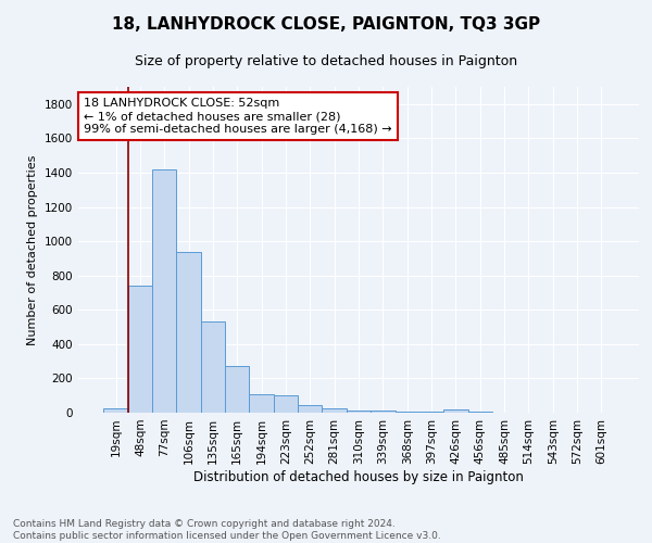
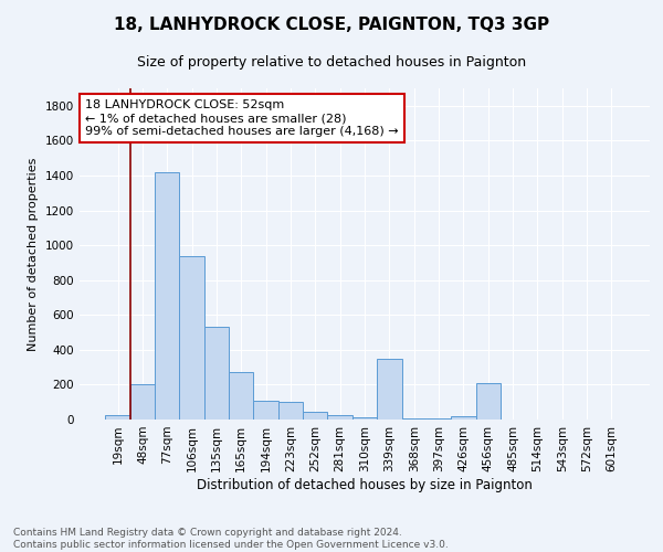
48sqm: 740 -> 200
339sqm: 10 -> 350
456sqm: 0 -> 210
